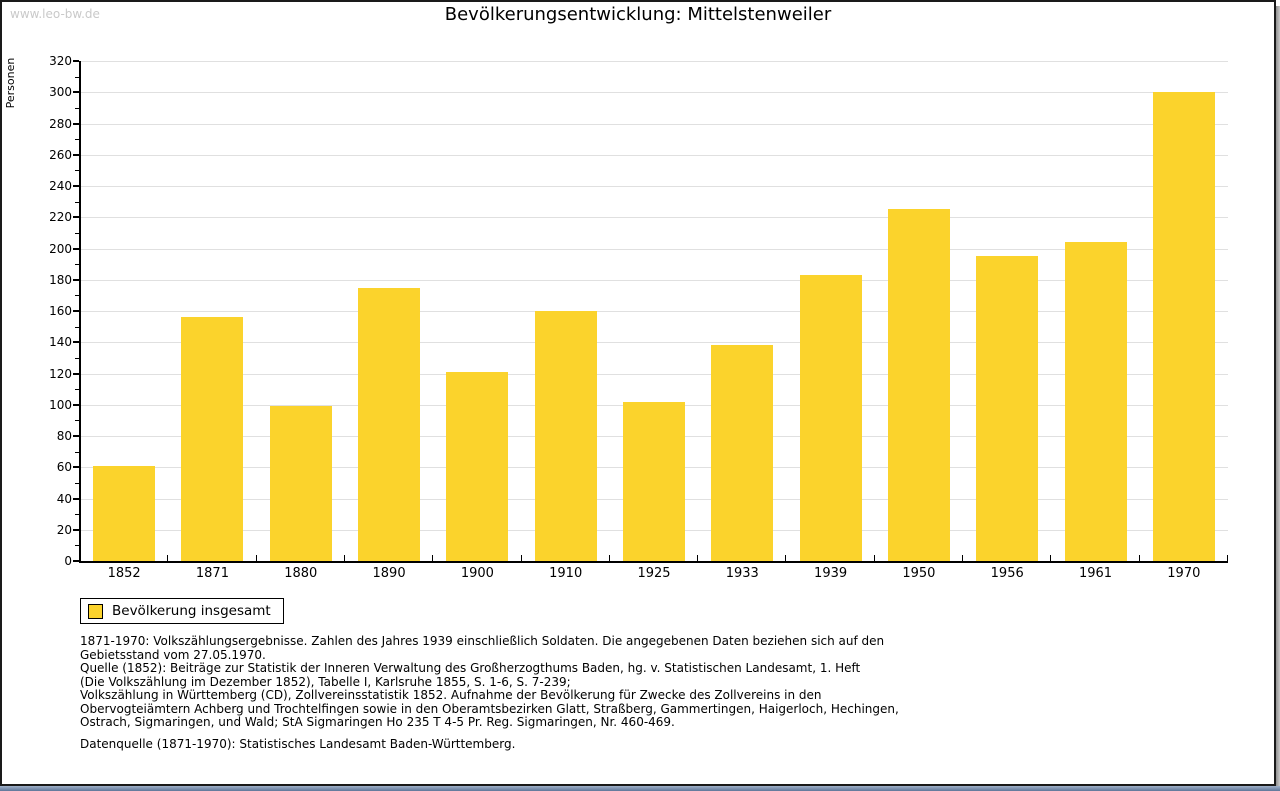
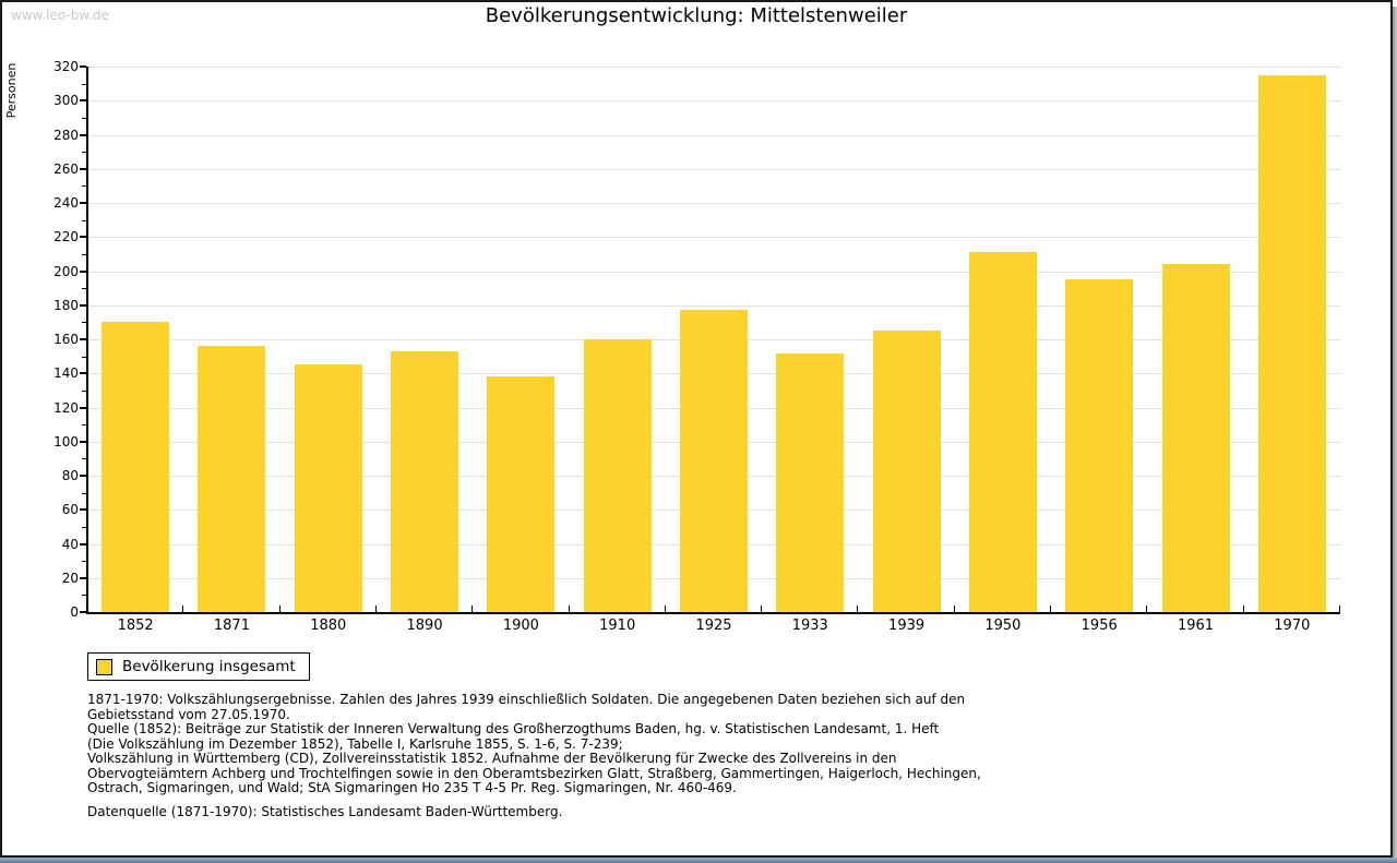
1852: 61 -> 170
1880: 99 -> 145
1890: 175 -> 153
1900: 121 -> 138
1925: 102 -> 177
1933: 138 -> 152
1939: 183 -> 165
1950: 225 -> 211
1970: 300 -> 315
